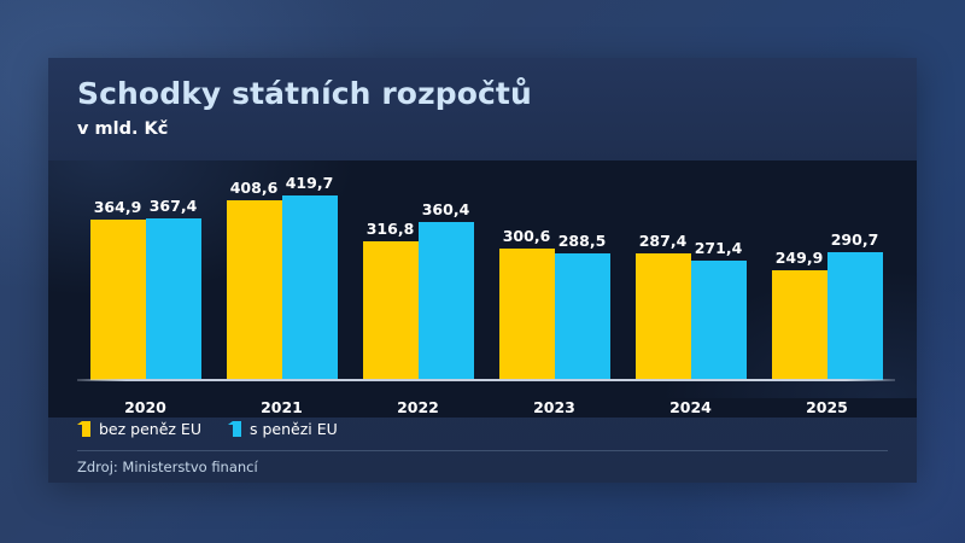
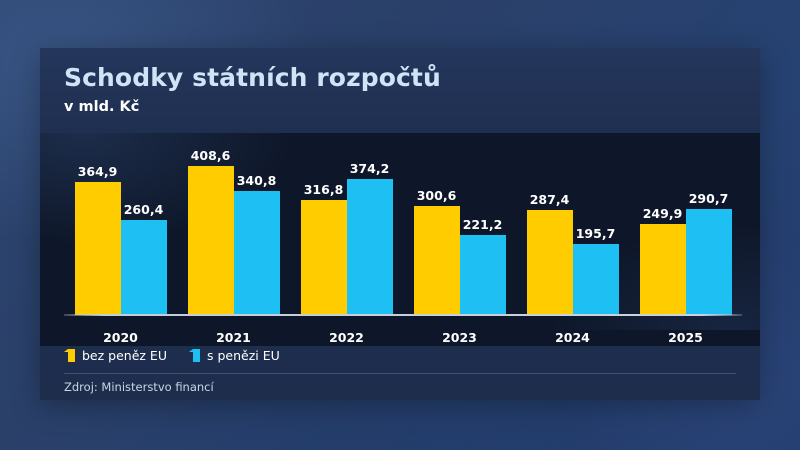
s penězi EU/2020: 367,4 -> 260,4
s penězi EU/2021: 419,7 -> 340,8
s penězi EU/2022: 360,4 -> 374,2
s penězi EU/2023: 288,5 -> 221,2
s penězi EU/2024: 271,4 -> 195,7
